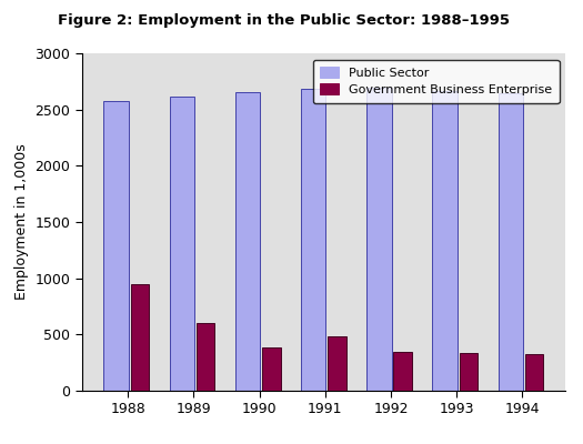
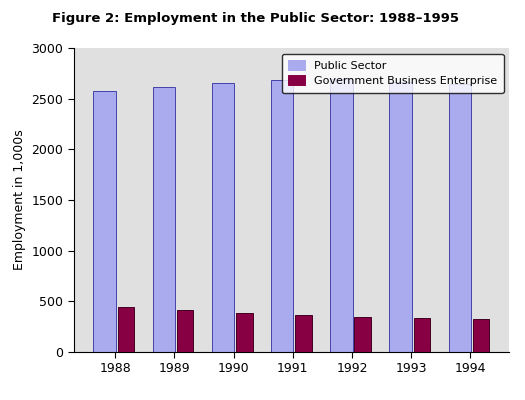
Government Business Enterprise/1988: 950 -> 440
Government Business Enterprise/1989: 600 -> 410
Government Business Enterprise/1991: 480 -> 360
